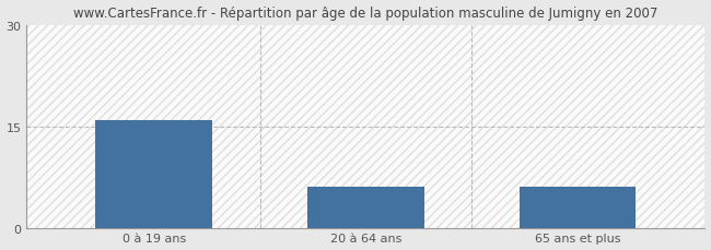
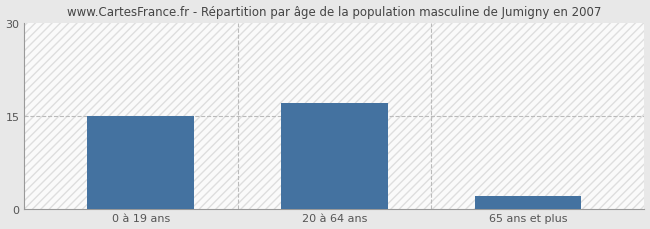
0 à 19 ans: 16 -> 15
20 à 64 ans: 6 -> 17
65 ans et plus: 6 -> 2
